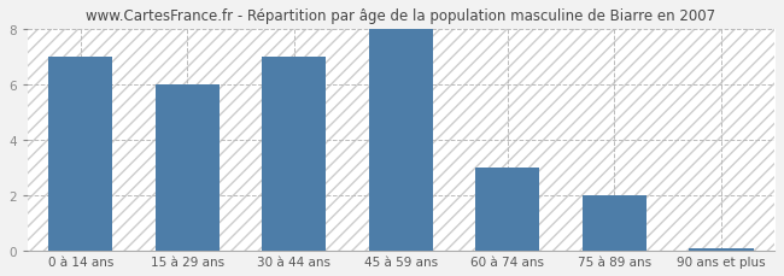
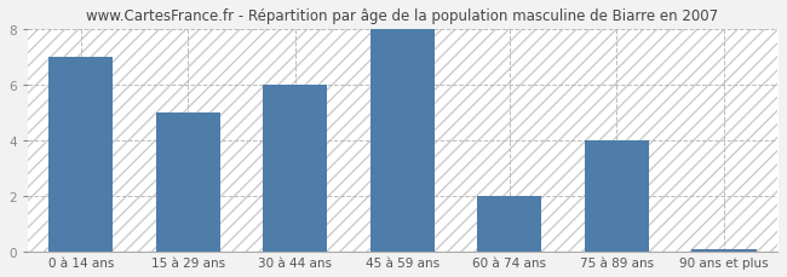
15 à 29 ans: 6.0 -> 5.0
30 à 44 ans: 7.0 -> 6.0
60 à 74 ans: 3.0 -> 2.0
75 à 89 ans: 2.0 -> 4.0
